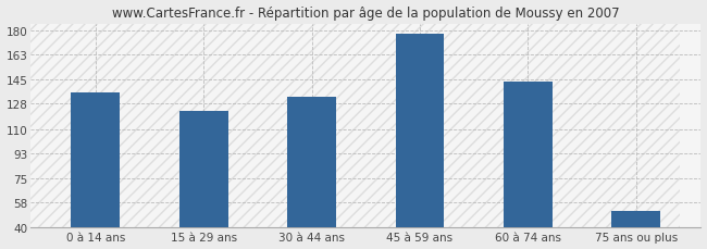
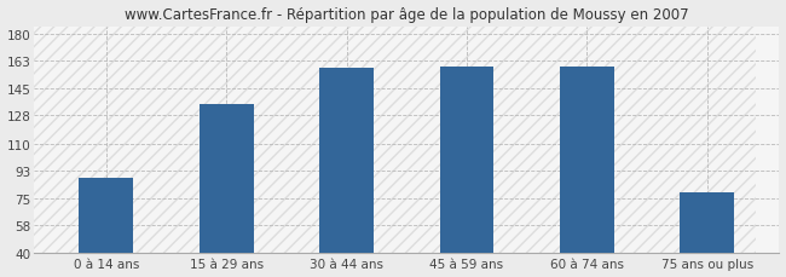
0 à 14 ans: 136 -> 88
15 à 29 ans: 123 -> 135
30 à 44 ans: 133 -> 158
45 à 59 ans: 178 -> 159
60 à 74 ans: 144 -> 159
75 ans ou plus: 52 -> 79
